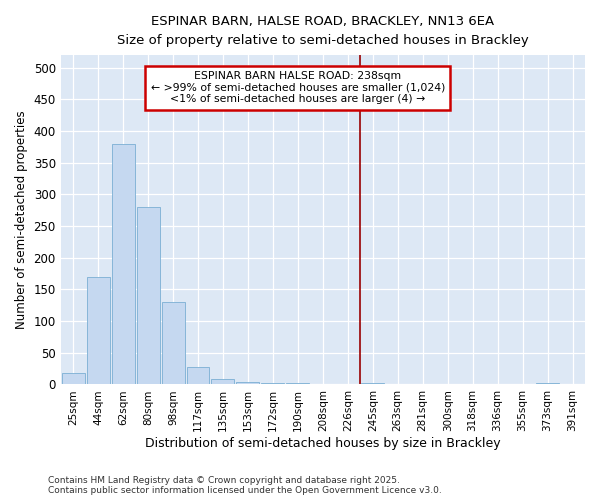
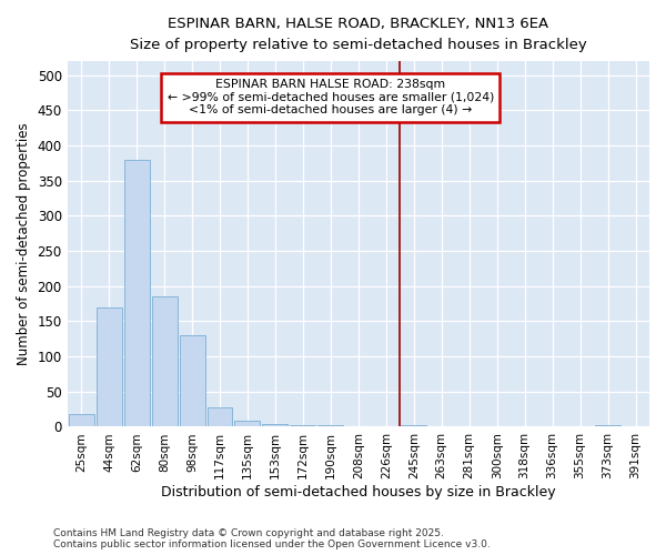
80sqm: 280 -> 186
